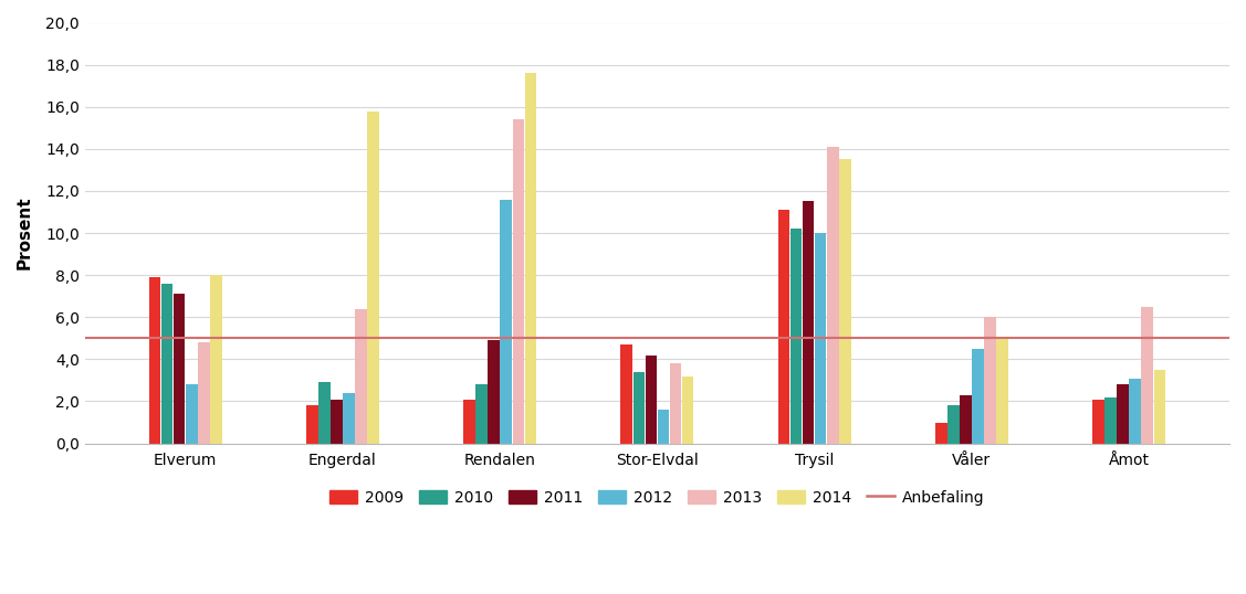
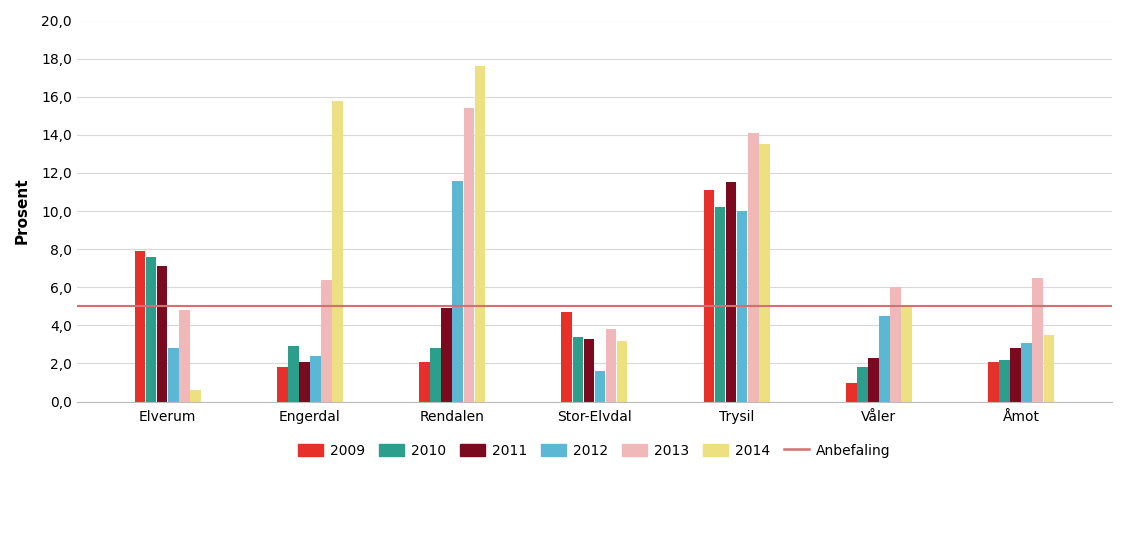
2014/Elverum: 8,0 -> 0,6
2011/Stor-Elvdal: 4,2 -> 3,3
